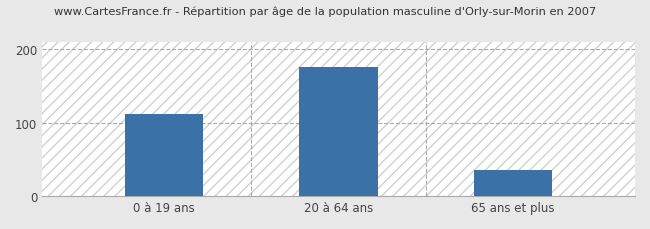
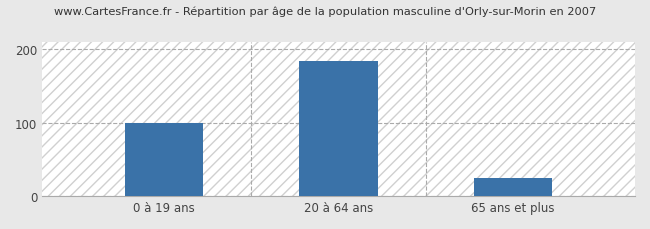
0 à 19 ans: 112 -> 100
20 à 64 ans: 175 -> 184
65 ans et plus: 35 -> 24
